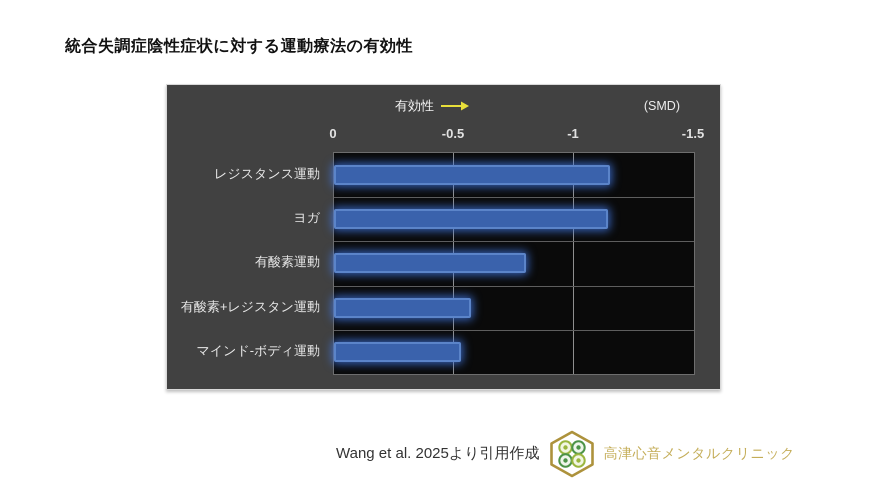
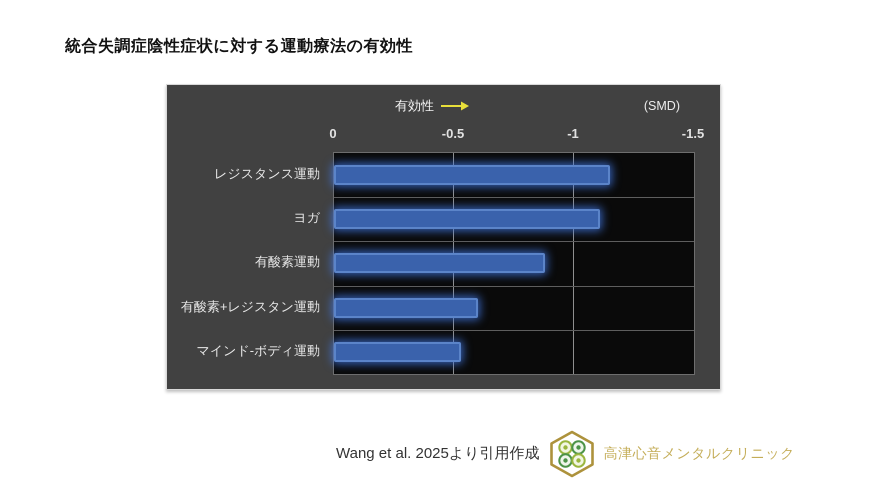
ヨガ: -1.14 -> -1.11
有酸素運動: -0.80 -> -0.88
有酸素+レジスタン運動: -0.57 -> -0.60
